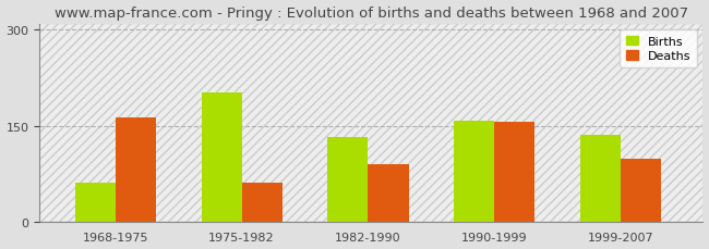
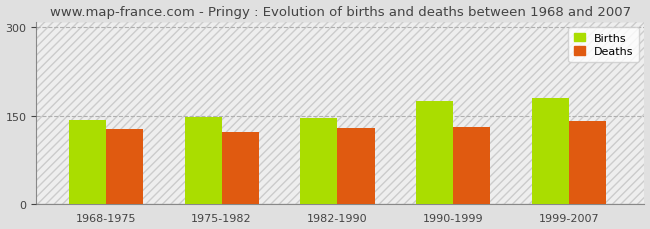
Births/1968-1975: 60 -> 143
Deaths/1968-1975: 162 -> 127
Births/1975-1982: 202 -> 148
Deaths/1975-1982: 60 -> 122
Births/1982-1990: 132 -> 146
Deaths/1982-1990: 90 -> 129
Births/1990-1999: 158 -> 175
Deaths/1990-1999: 156 -> 131
Births/1999-2007: 136 -> 180
Deaths/1999-2007: 98 -> 140
